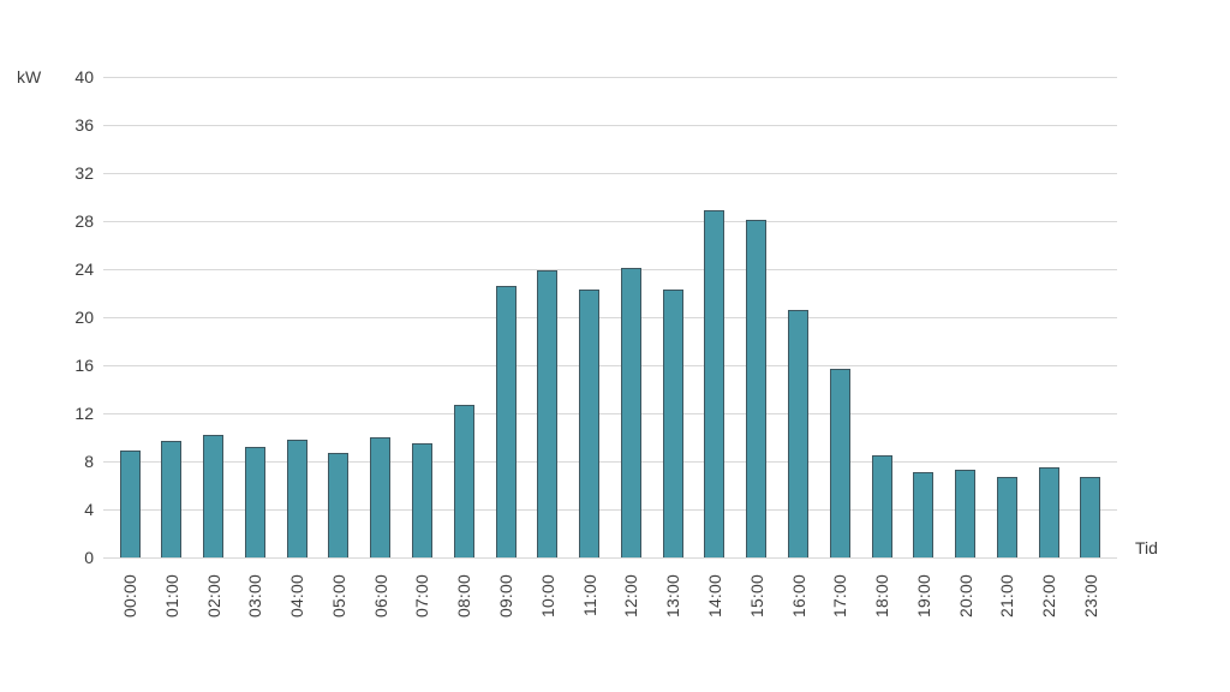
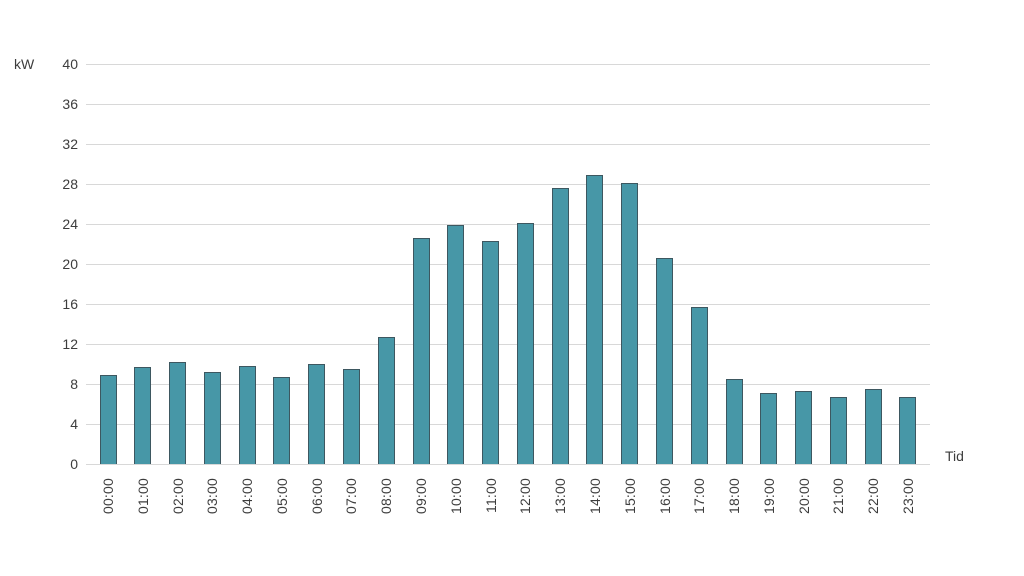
13:00: 22.3 -> 27.6
